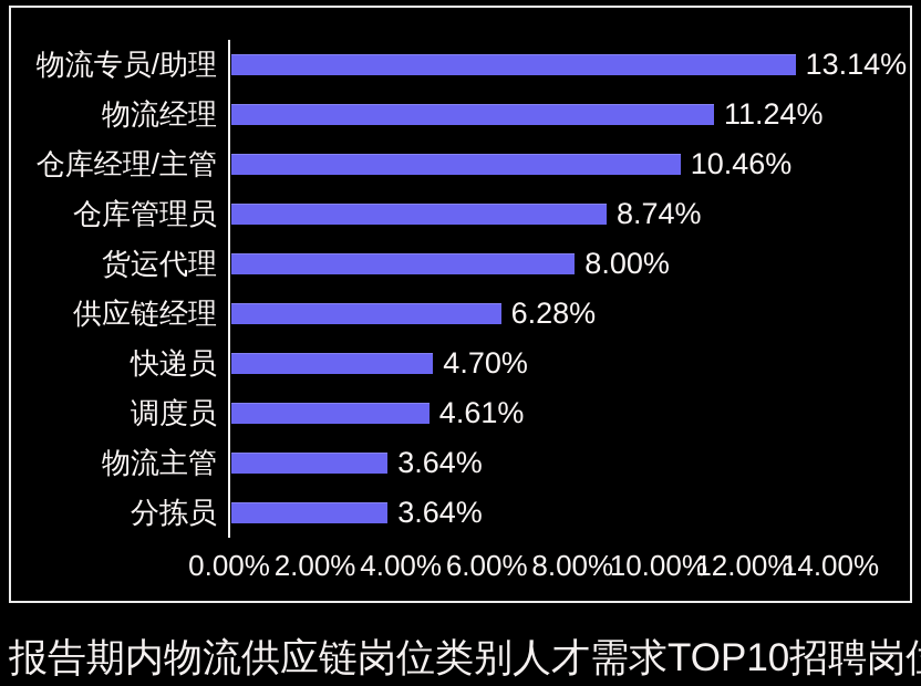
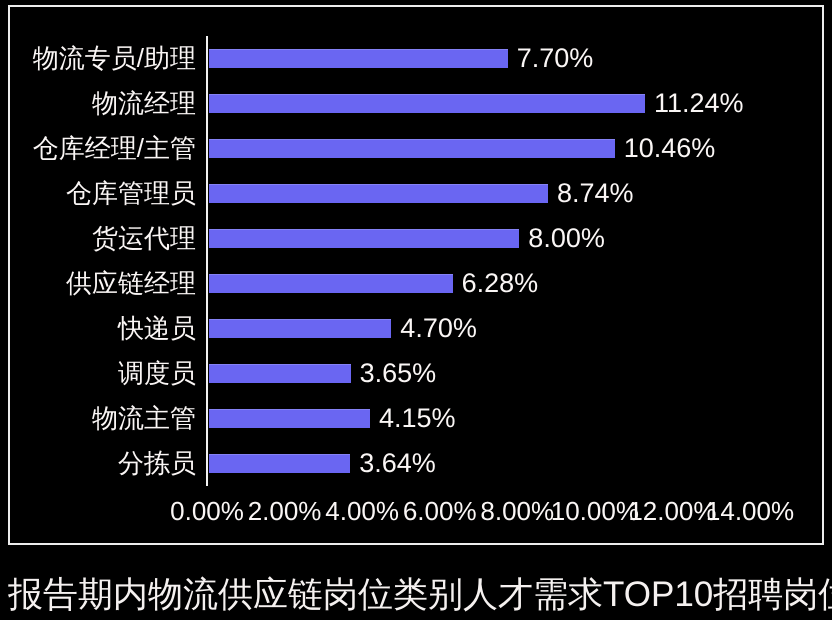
物流专员/助理: 13.14% -> 7.70%
调度员: 4.61% -> 3.65%
物流主管: 3.64% -> 4.15%
